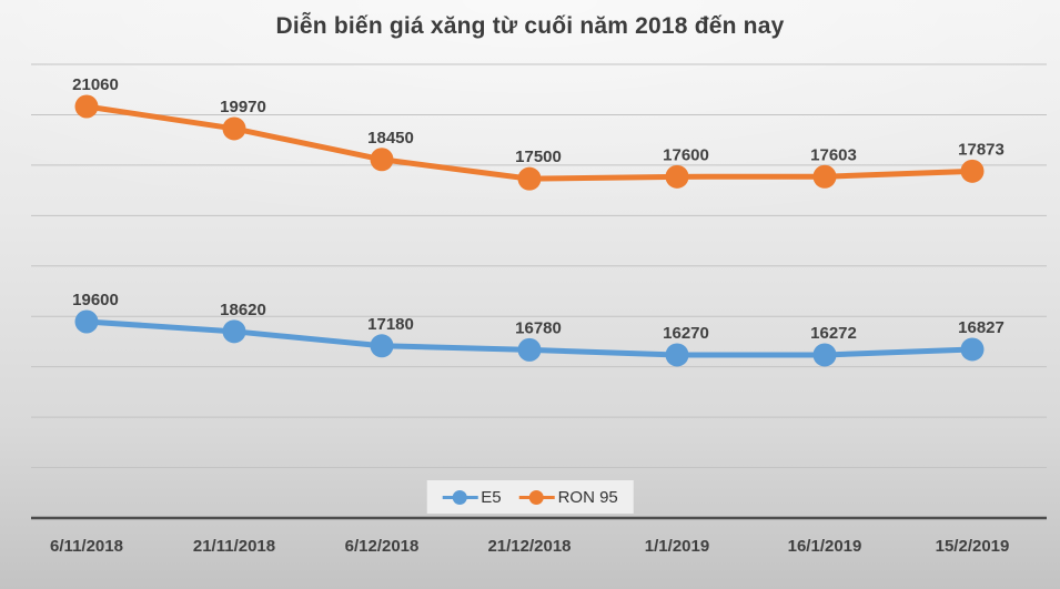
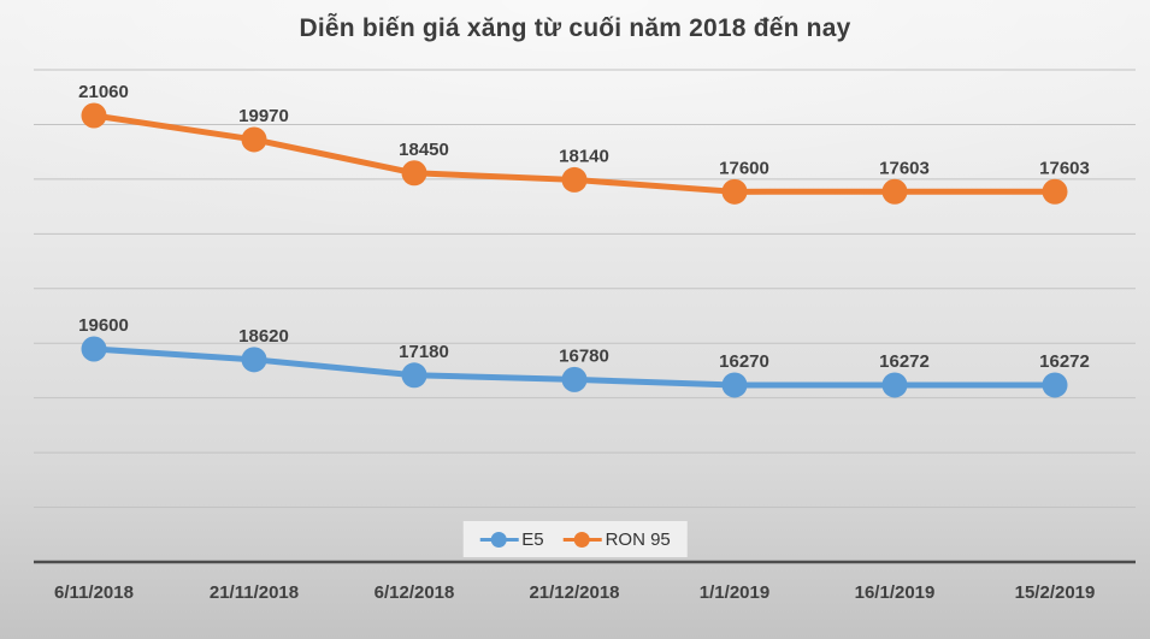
RON 95/21/12/2018: 17500 -> 18140
E5/15/2/2019: 16827 -> 16272
RON 95/15/2/2019: 17873 -> 17603
